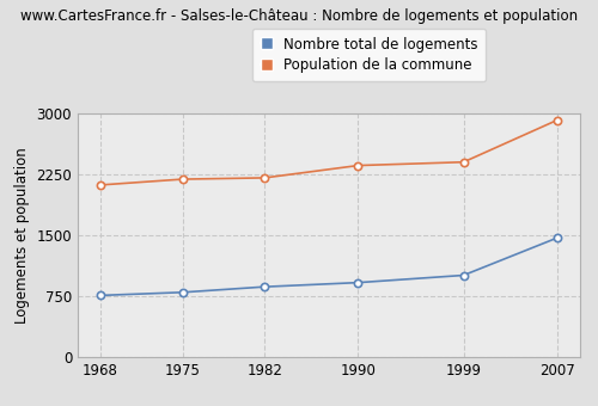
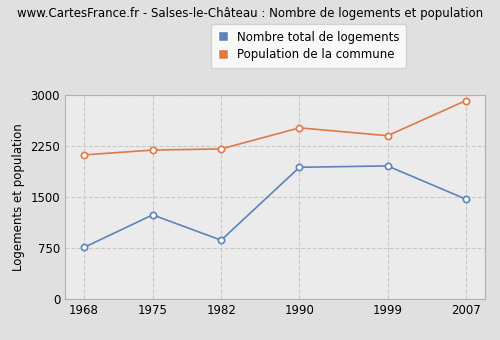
Nombre total de logements/1975: 800 -> 1240
Nombre total de logements/1990: 920 -> 1940
Population de la commune/1990: 2360 -> 2520
Nombre total de logements/1999: 1010 -> 1960
